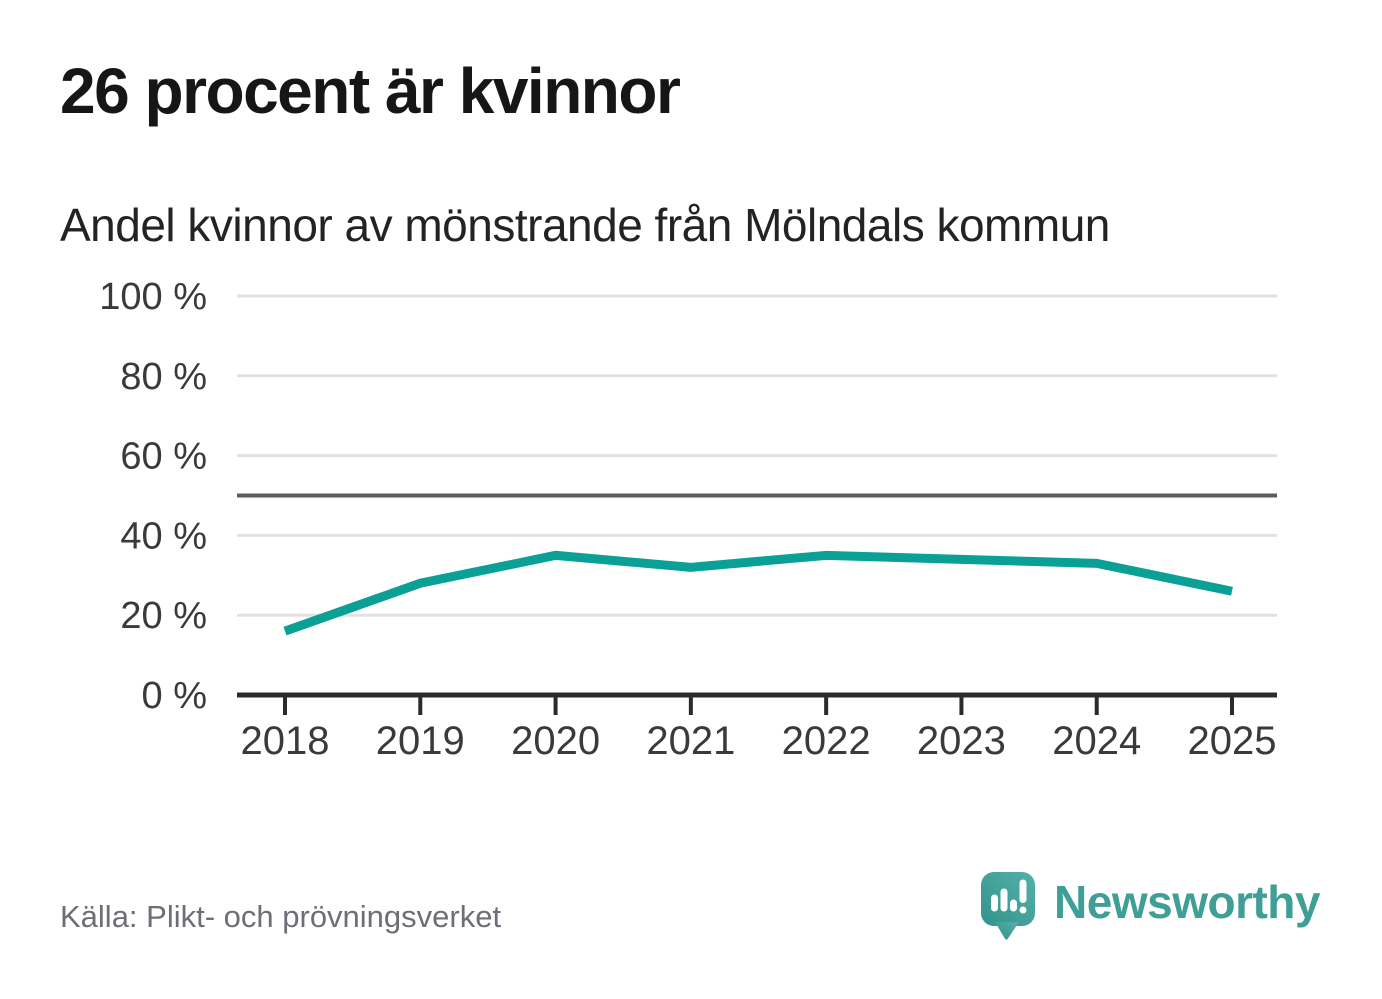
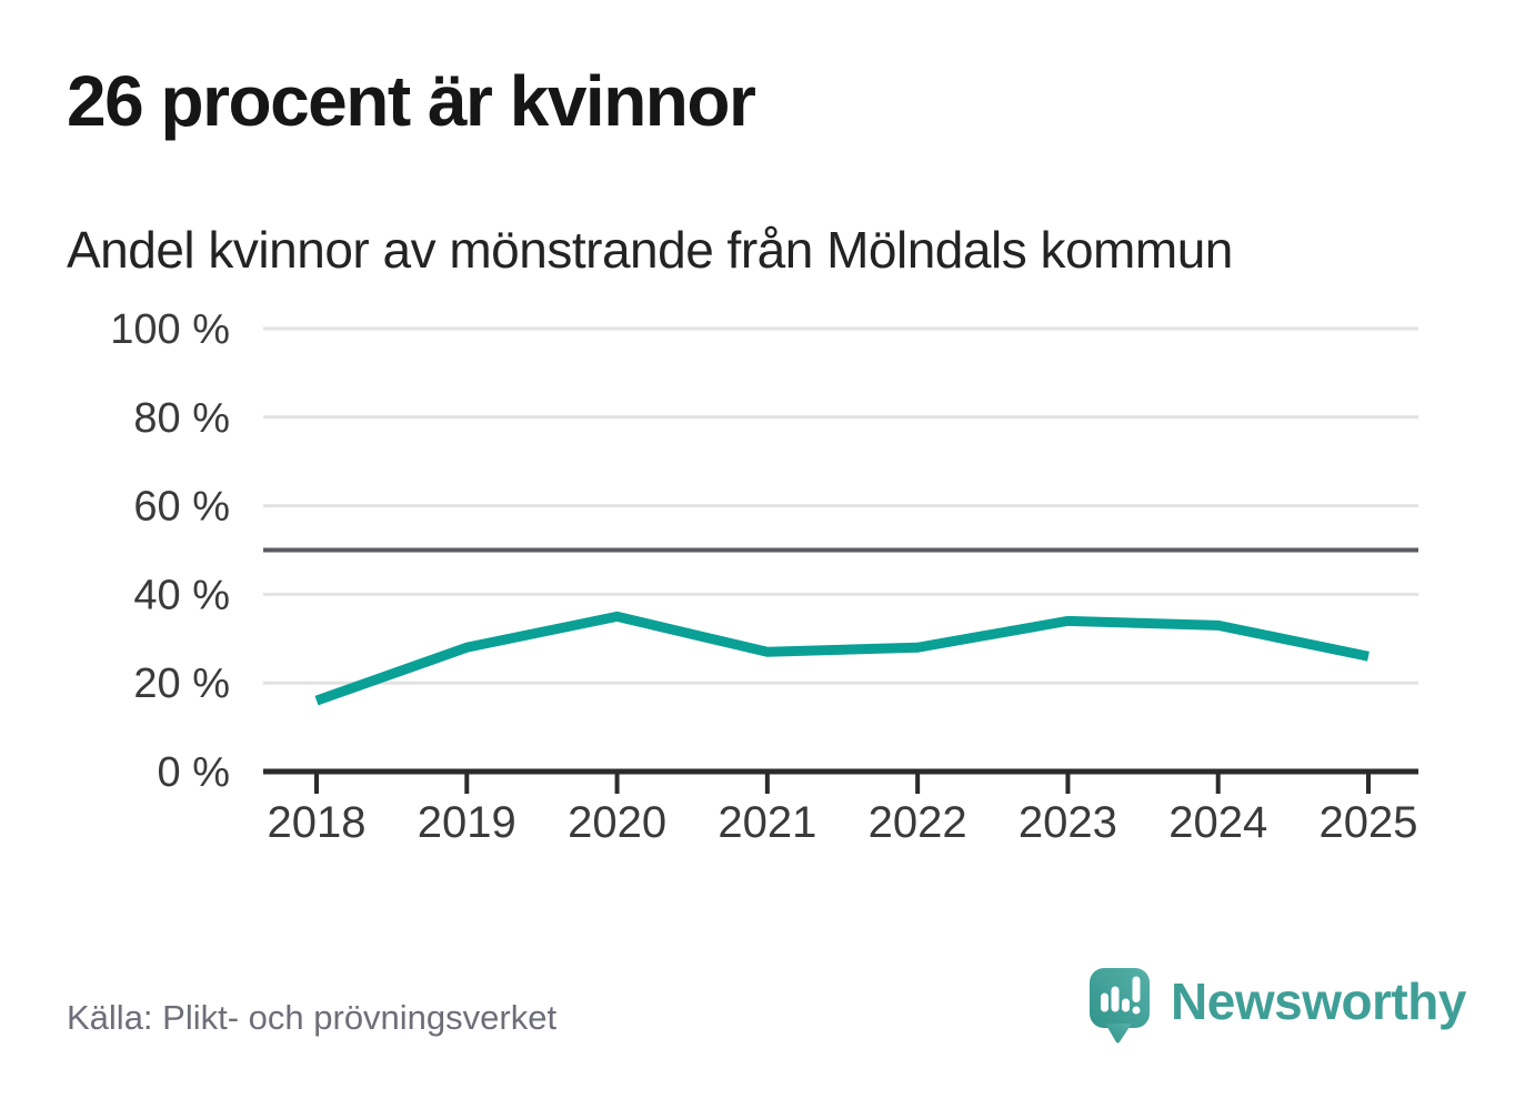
2021: 32% -> 27%
2022: 35% -> 28%
